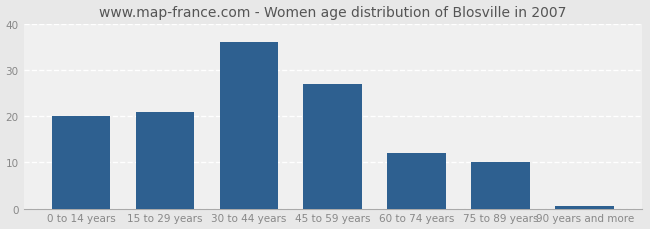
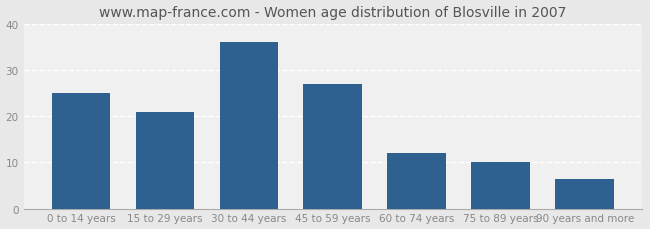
0 to 14 years: 20.0 -> 25.0
90 years and more: 0.5 -> 6.5
